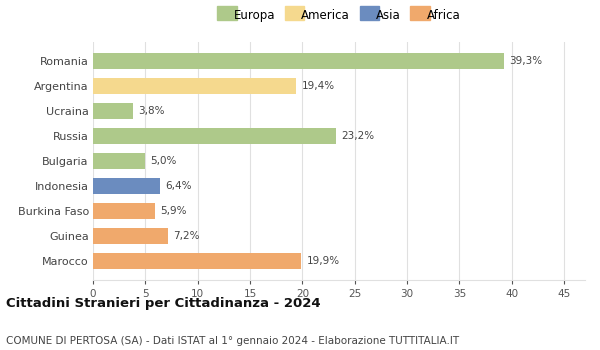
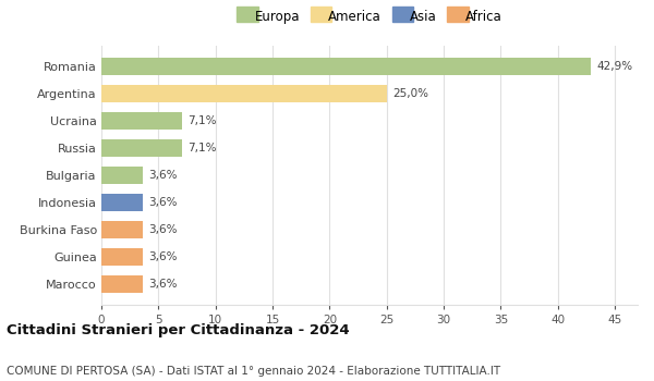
Romania: 39,3% -> 42,9%
Argentina: 19,4% -> 25,0%
Ucraina: 3,8% -> 7,1%
Russia: 23,2% -> 7,1%
Bulgaria: 5,0% -> 3,6%
Indonesia: 6,4% -> 3,6%
Burkina Faso: 5,9% -> 3,6%
Guinea: 7,2% -> 3,6%
Marocco: 19,9% -> 3,6%
